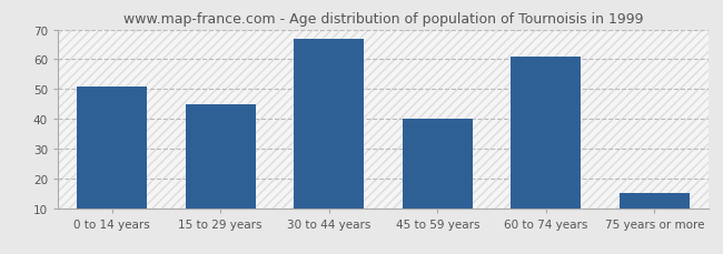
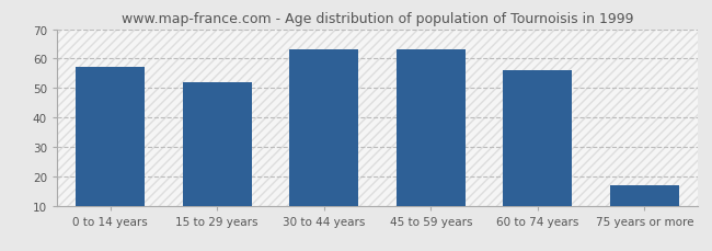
0 to 14 years: 51 -> 57
15 to 29 years: 45 -> 52
30 to 44 years: 67 -> 63
45 to 59 years: 40 -> 63
60 to 74 years: 61 -> 56
75 years or more: 15 -> 17
